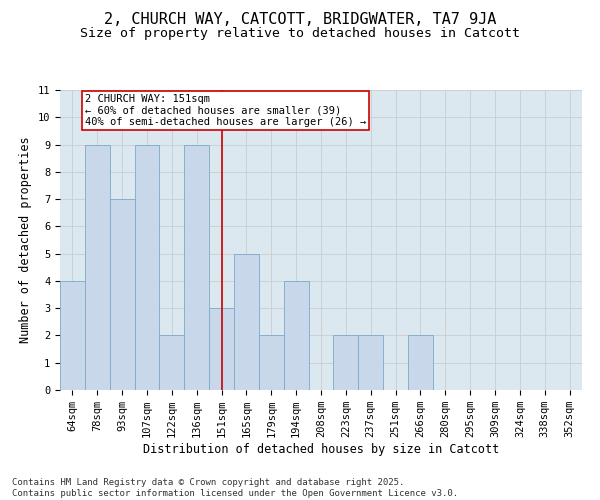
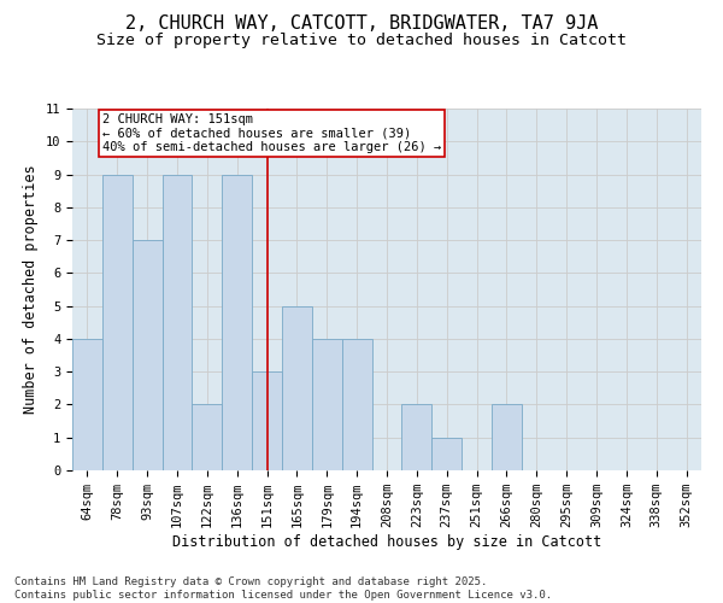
179sqm: 2 -> 4
237sqm: 2 -> 1
